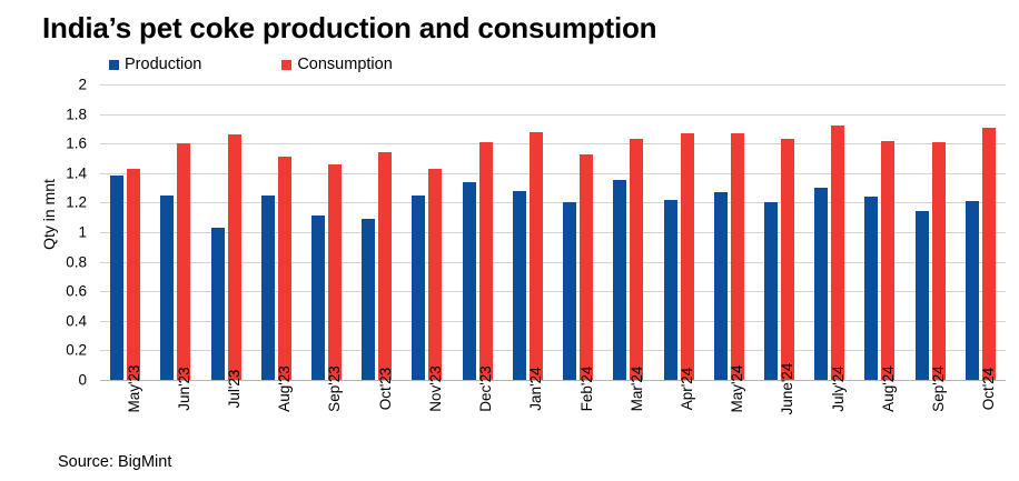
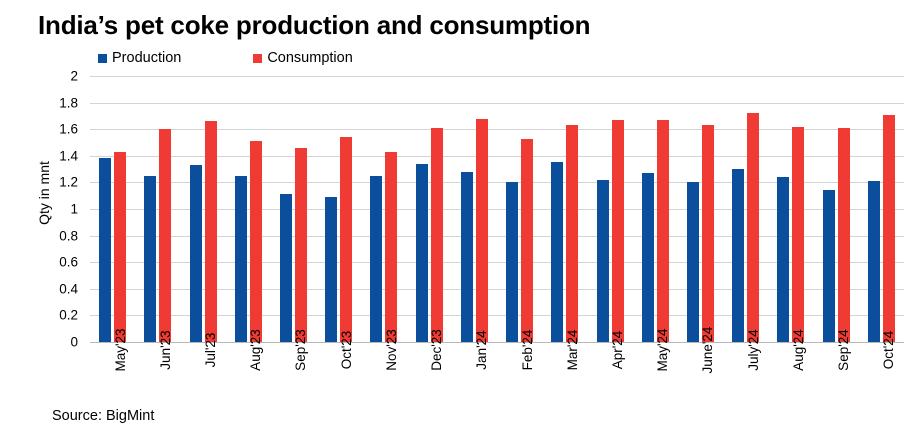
Production/Jul'23: 1.03 -> 1.33
